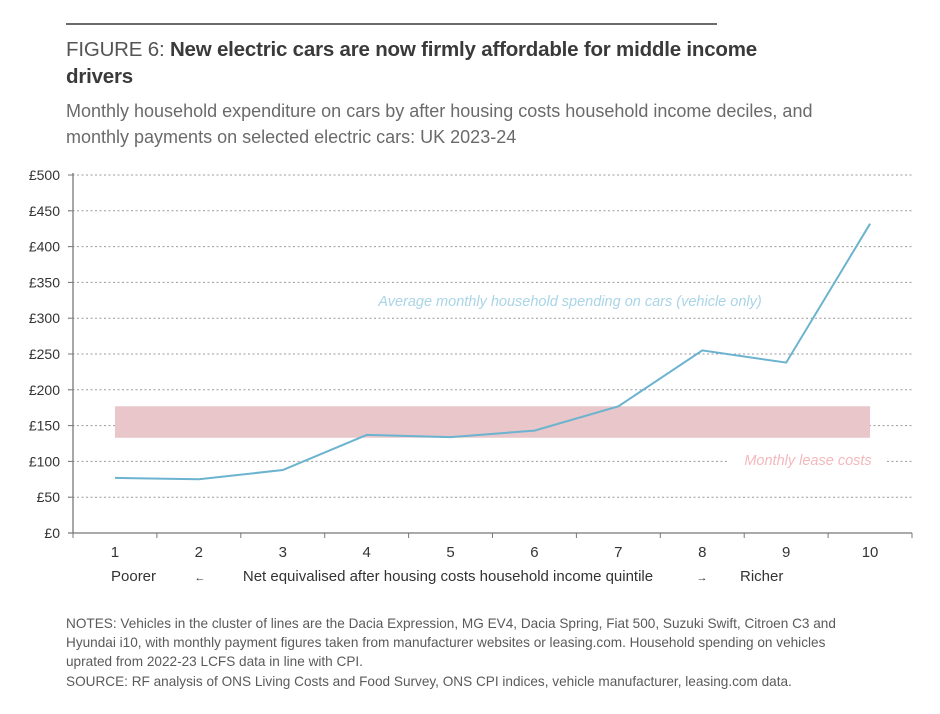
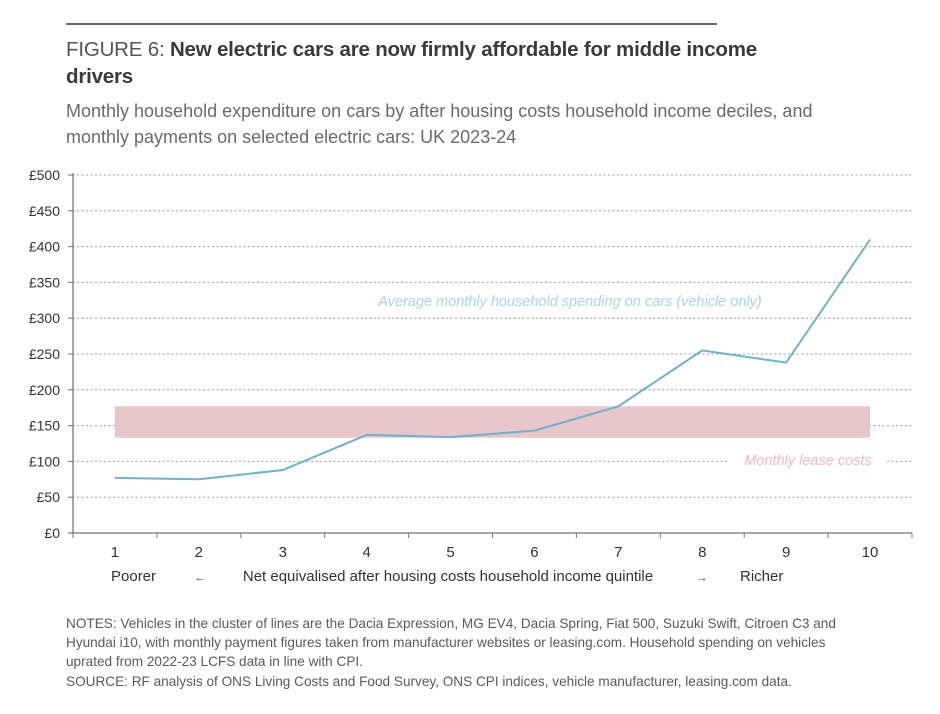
10: £430 -> £410
